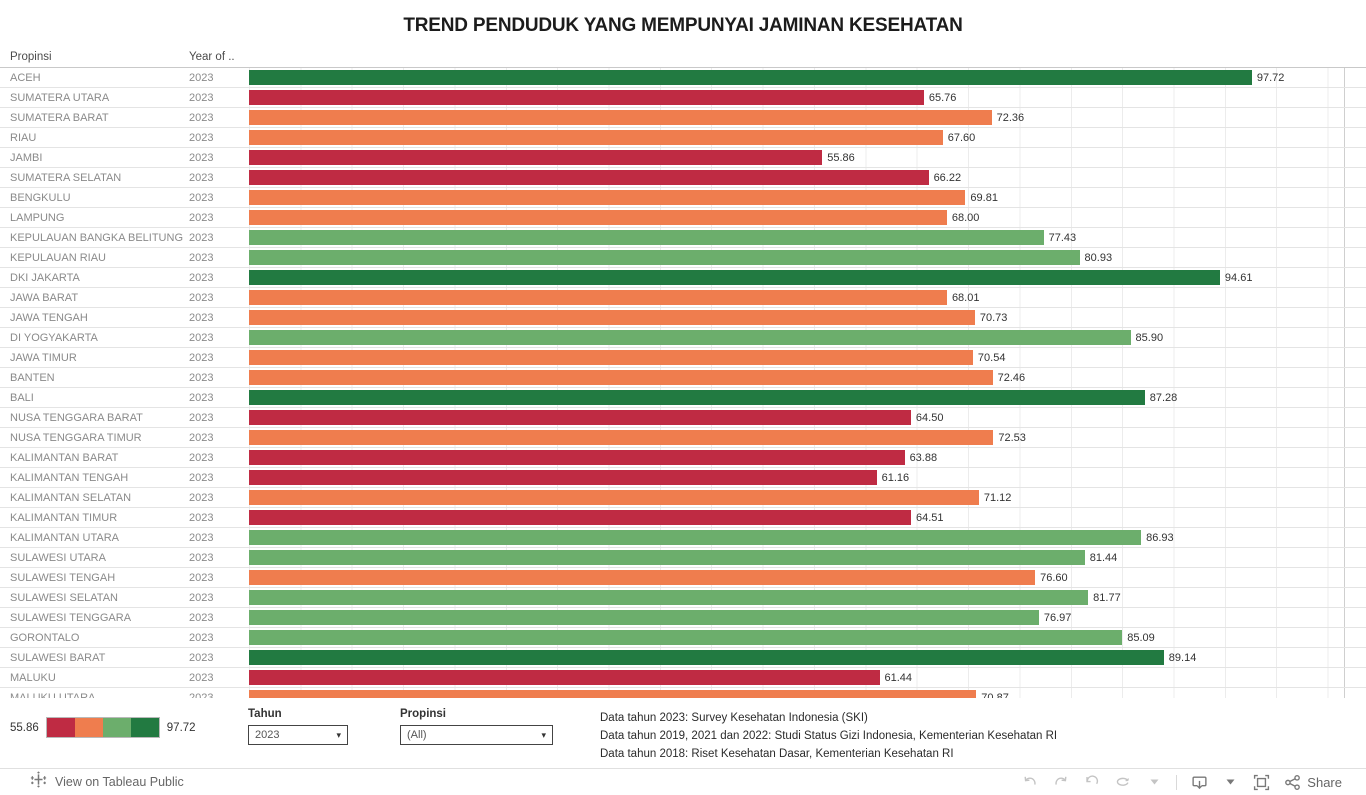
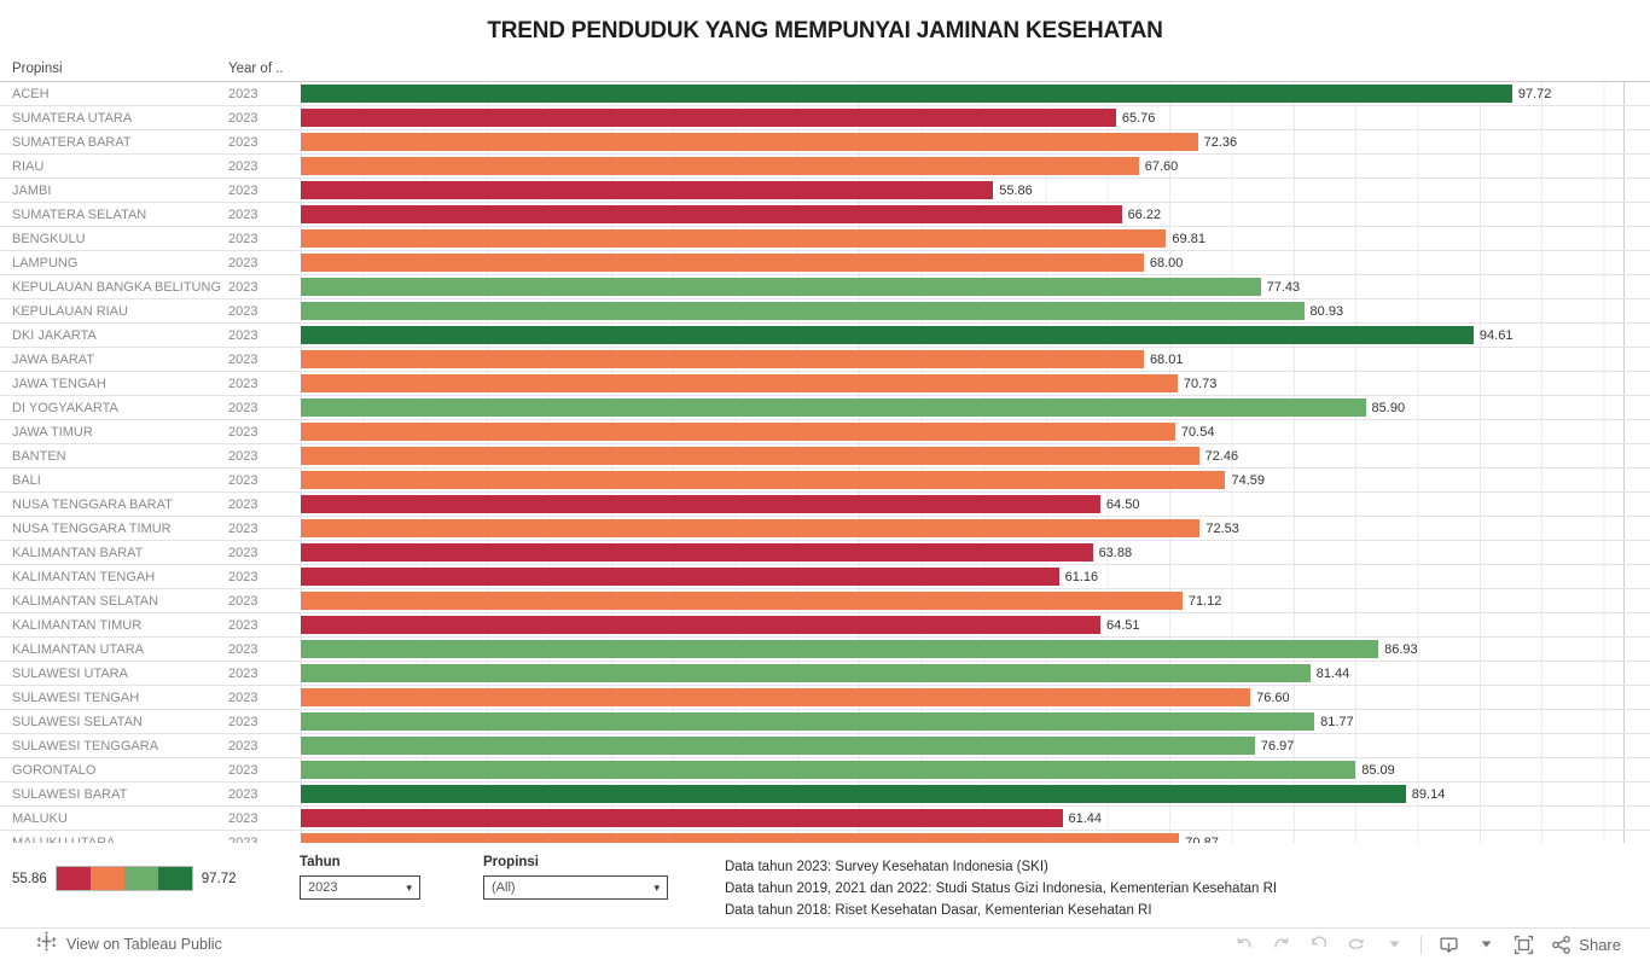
BALI: 87.28 -> 74.59
